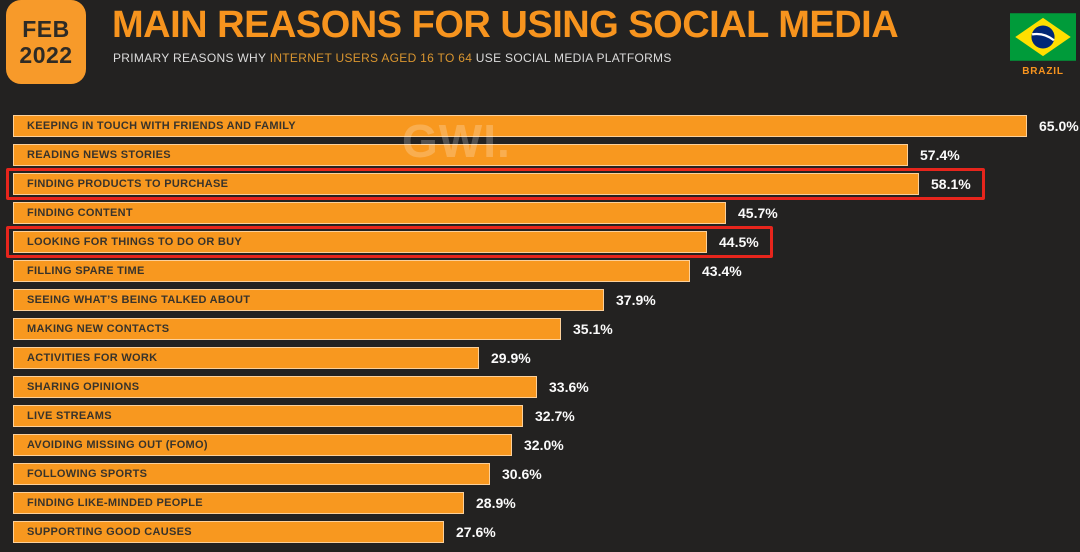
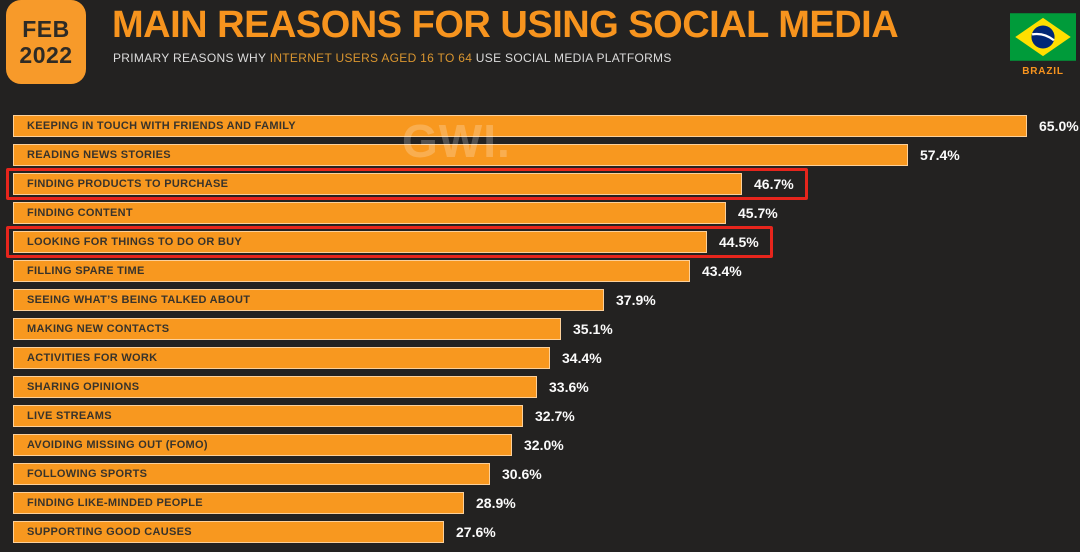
FINDING PRODUCTS TO PURCHASE: 58.1% -> 46.7%
ACTIVITIES FOR WORK: 29.9% -> 34.4%
